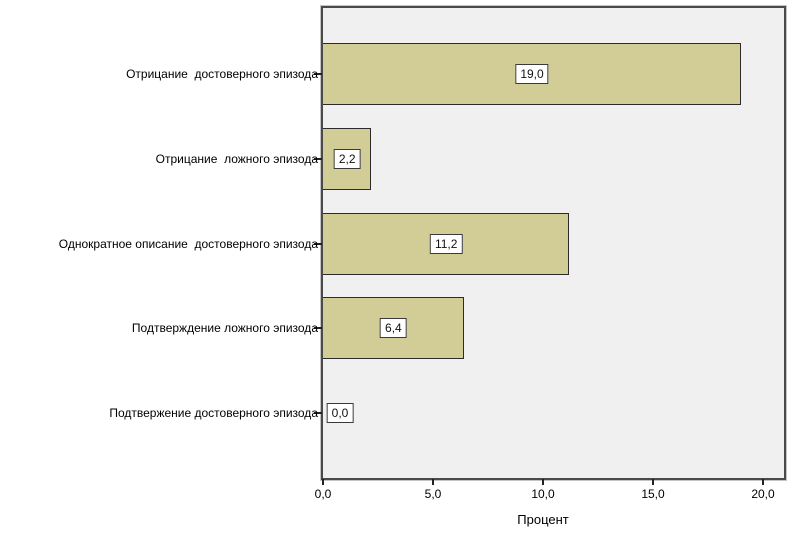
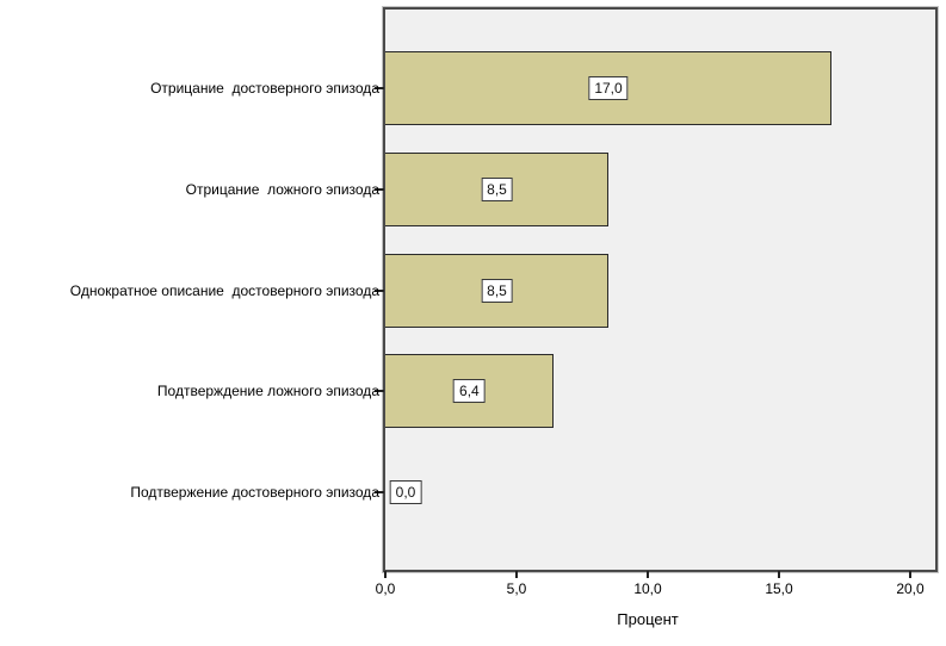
Отрицание достоверного эпизода: 19,0 -> 17,0
Отрицание ложного эпизода: 2,2 -> 8,5
Однократное описание достоверного эпизода: 11,2 -> 8,5
